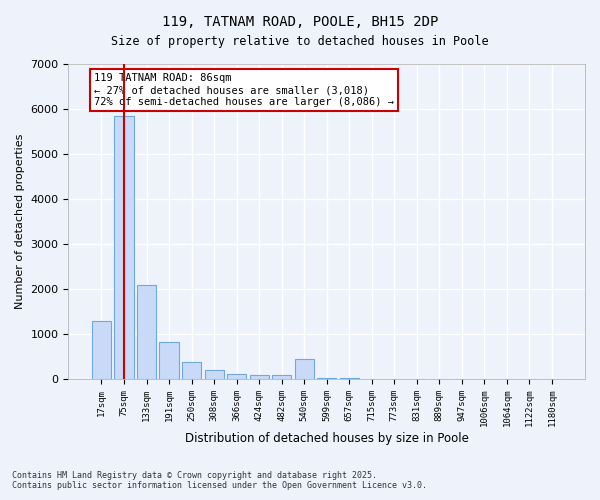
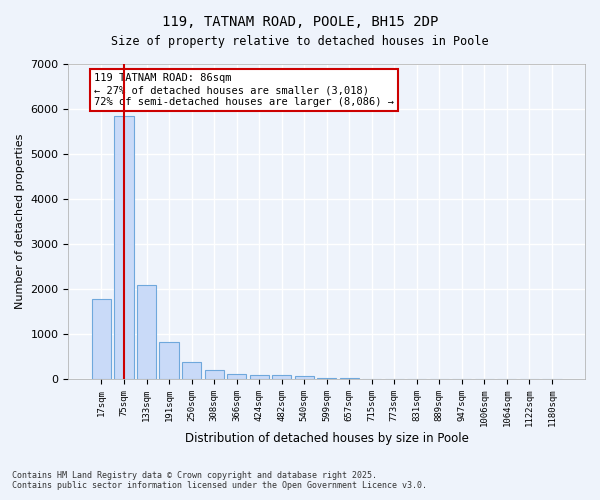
17sqm: 1300 -> 1780
540sqm: 450 -> 60
